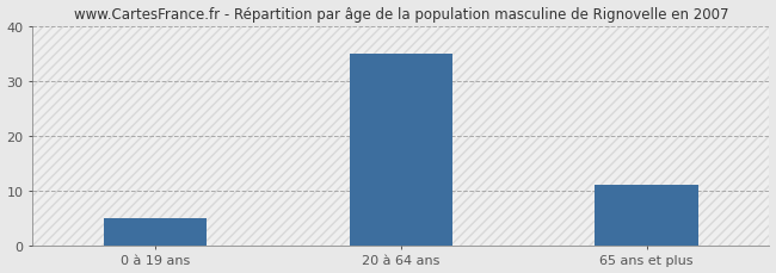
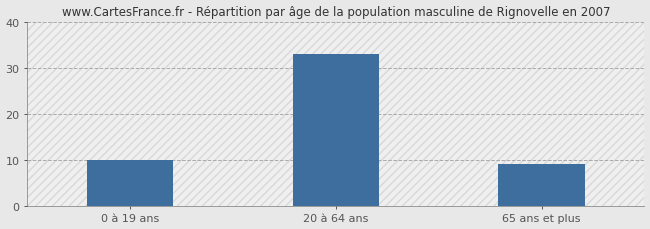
0 à 19 ans: 5 -> 10
20 à 64 ans: 35 -> 33
65 ans et plus: 11 -> 9
